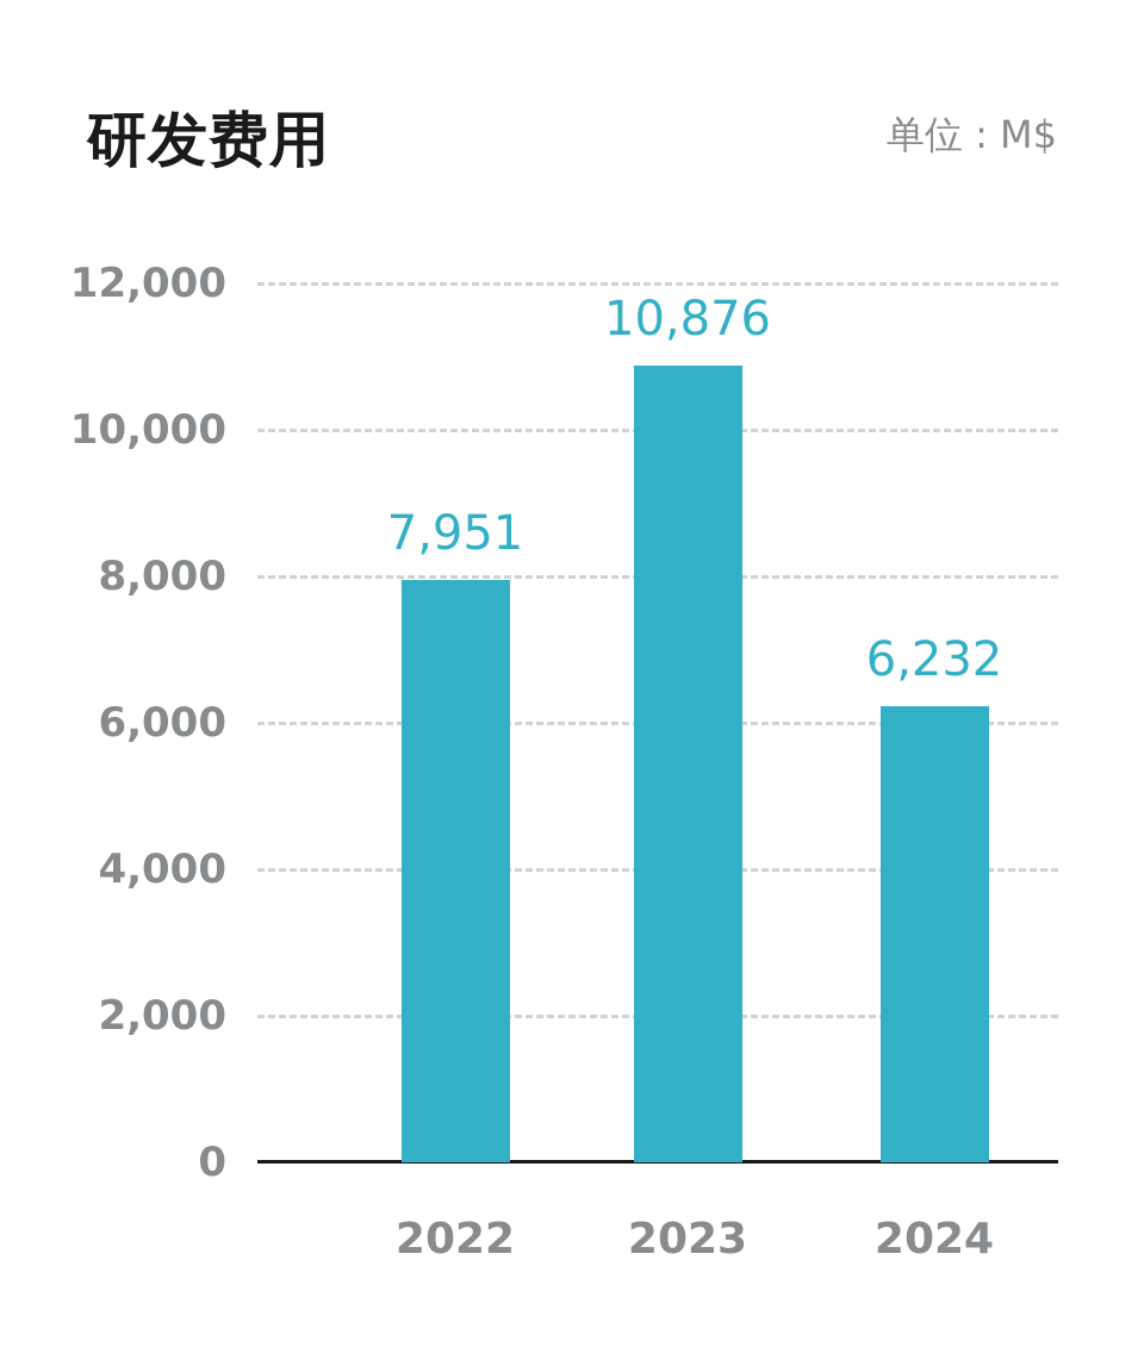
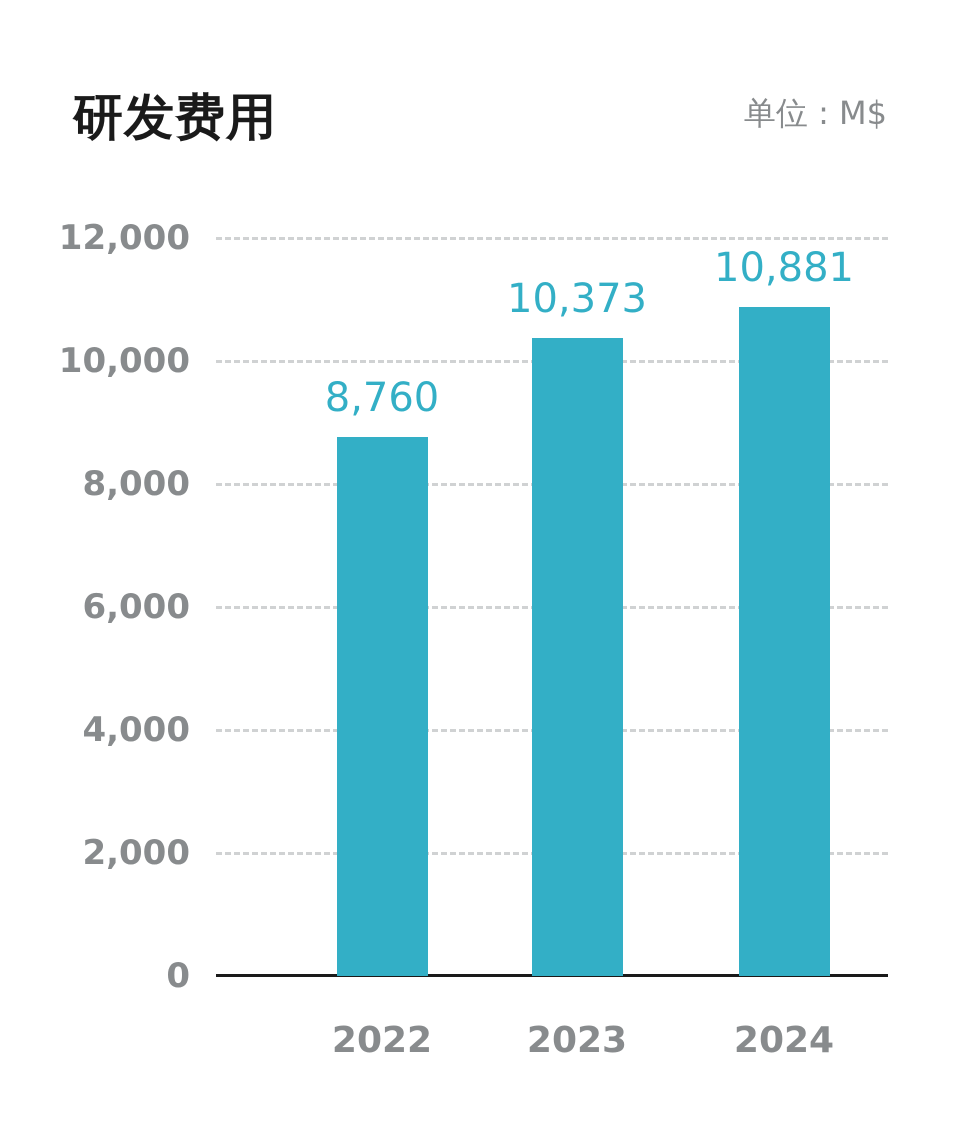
2022: 7,951 -> 8,760
2023: 10,876 -> 10,373
2024: 6,232 -> 10,881
